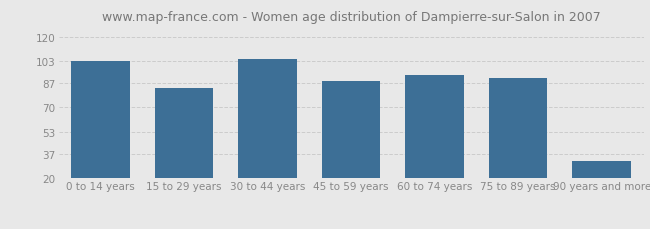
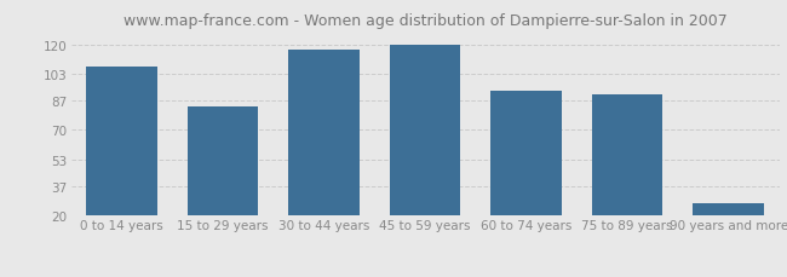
0 to 14 years: 103 -> 107
30 to 44 years: 104 -> 117
45 to 59 years: 89 -> 120
90 years and more: 32 -> 27
